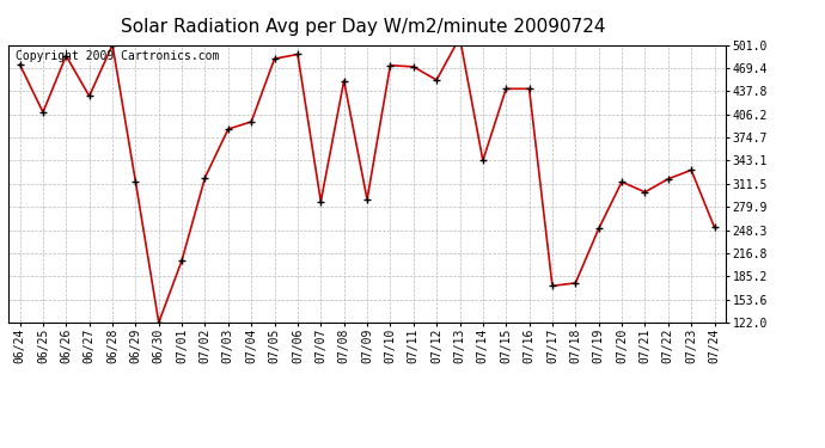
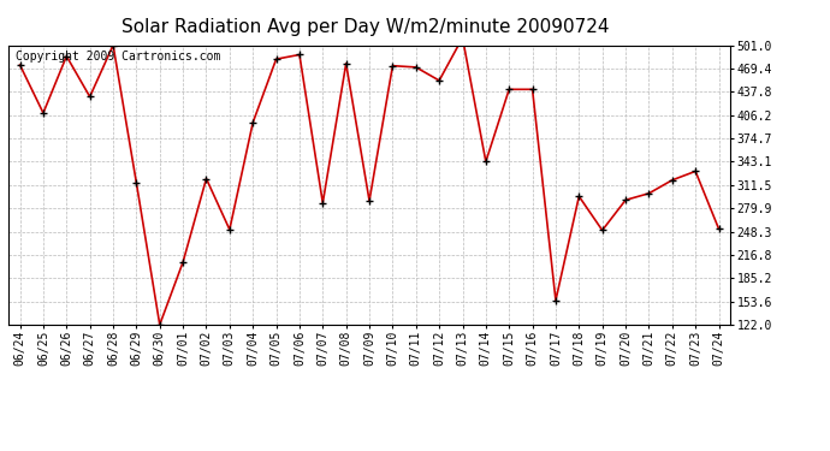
07/03: 386 -> 251
07/08: 452 -> 476
07/17: 172 -> 155
07/18: 176 -> 296
07/20: 314 -> 291
